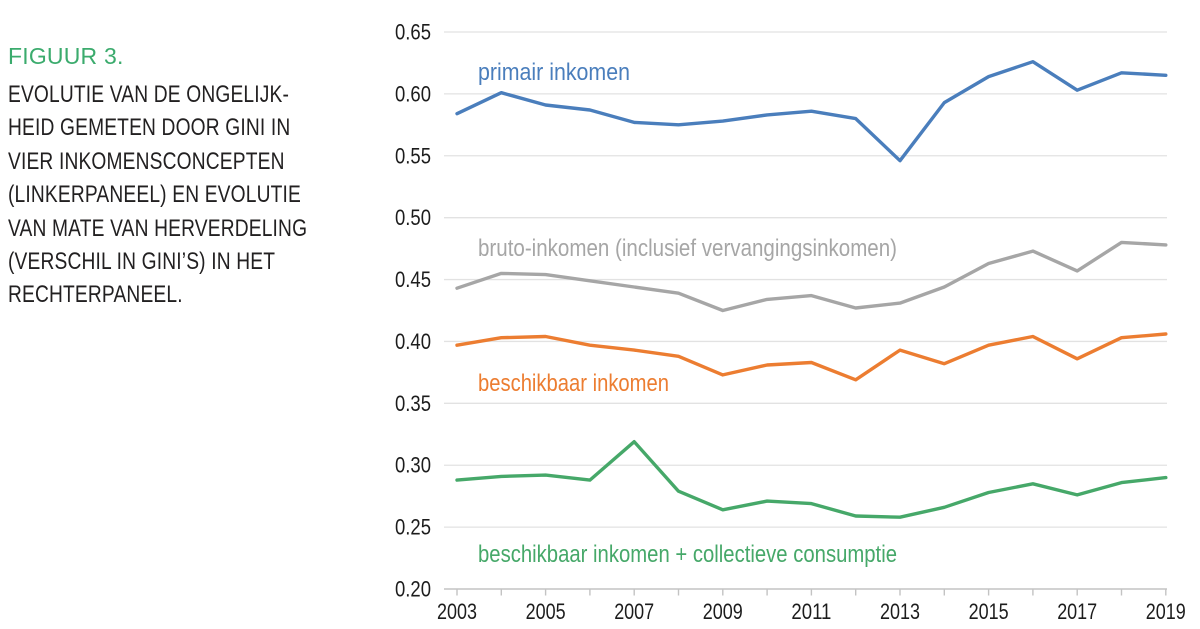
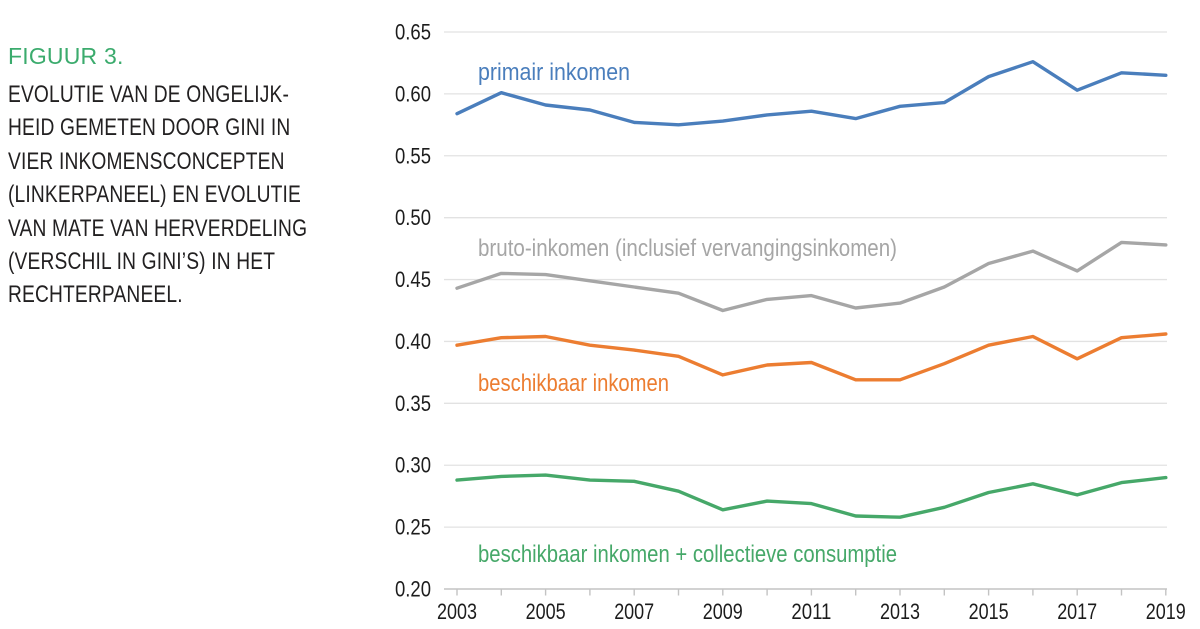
beschikbaar inkomen + collectieve consumptie/2007: 0.319 -> 0.287
primair inkomen/2013: 0.546 -> 0.590
beschikbaar inkomen/2013: 0.393 -> 0.369
